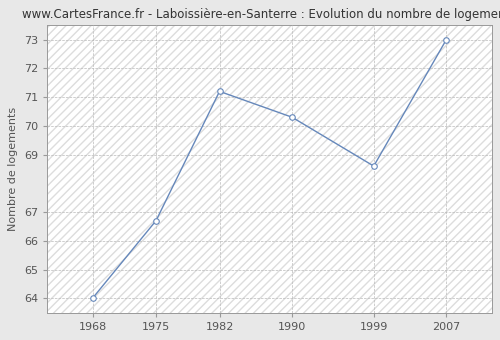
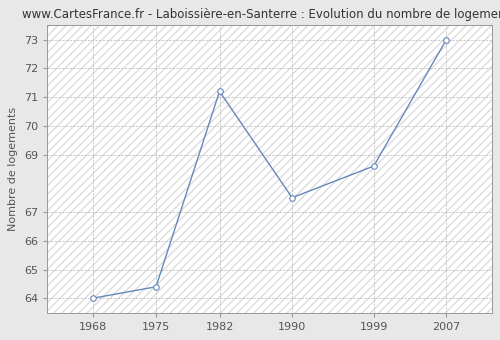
1975: 66.7 -> 64.4
1990: 70.3 -> 67.5
